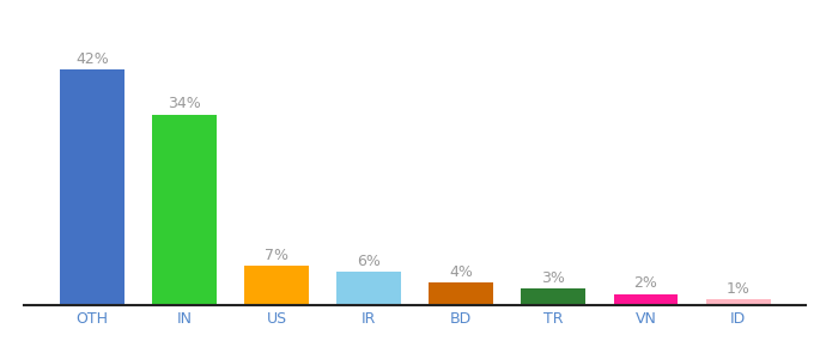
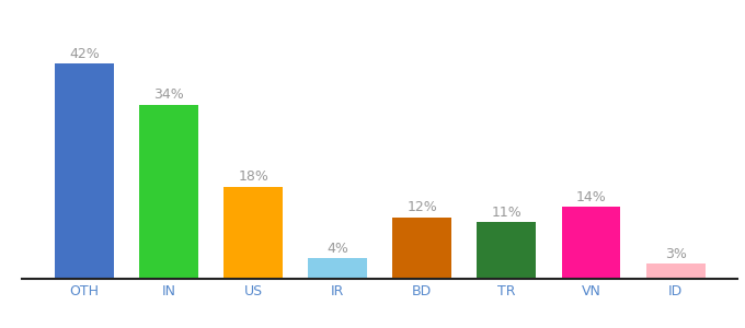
US: 7% -> 18%
IR: 6% -> 4%
BD: 4% -> 12%
TR: 3% -> 11%
VN: 2% -> 14%
ID: 1% -> 3%
